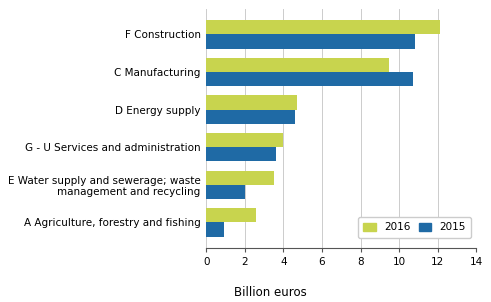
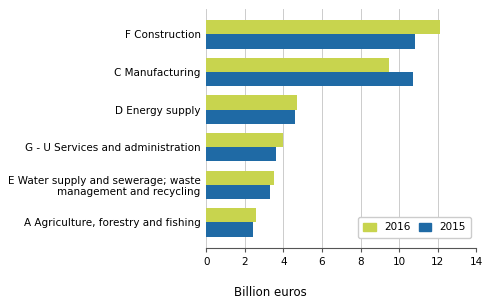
2015/E Water supply and sewerage; waste management and recycling: 2.0 -> 3.3
2015/A Agriculture, forestry and fishing: 0.9 -> 2.4
